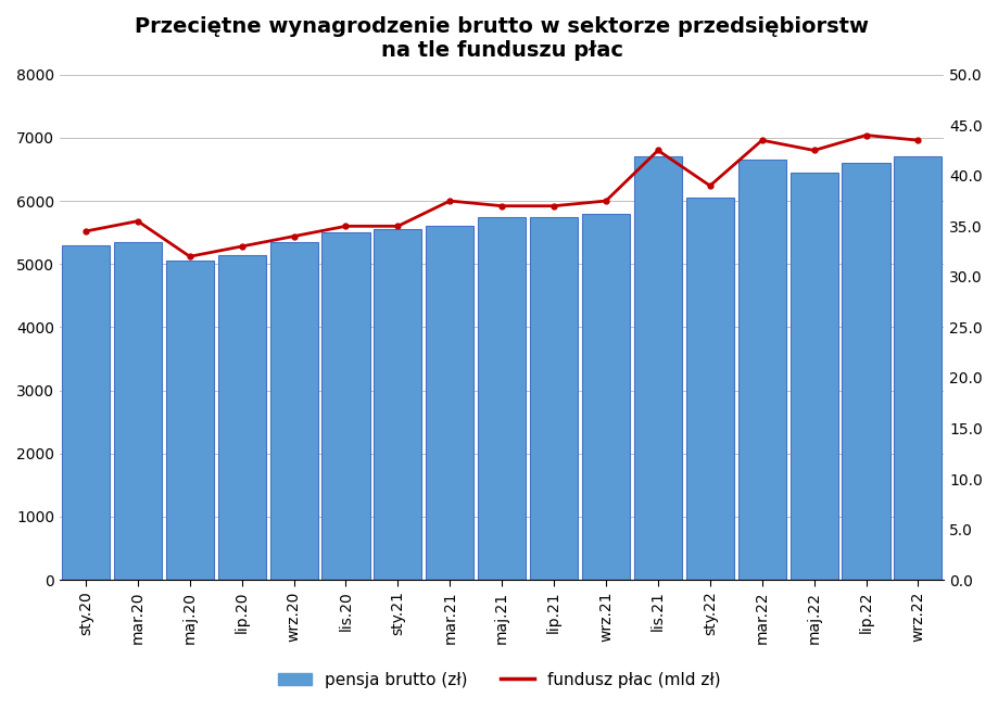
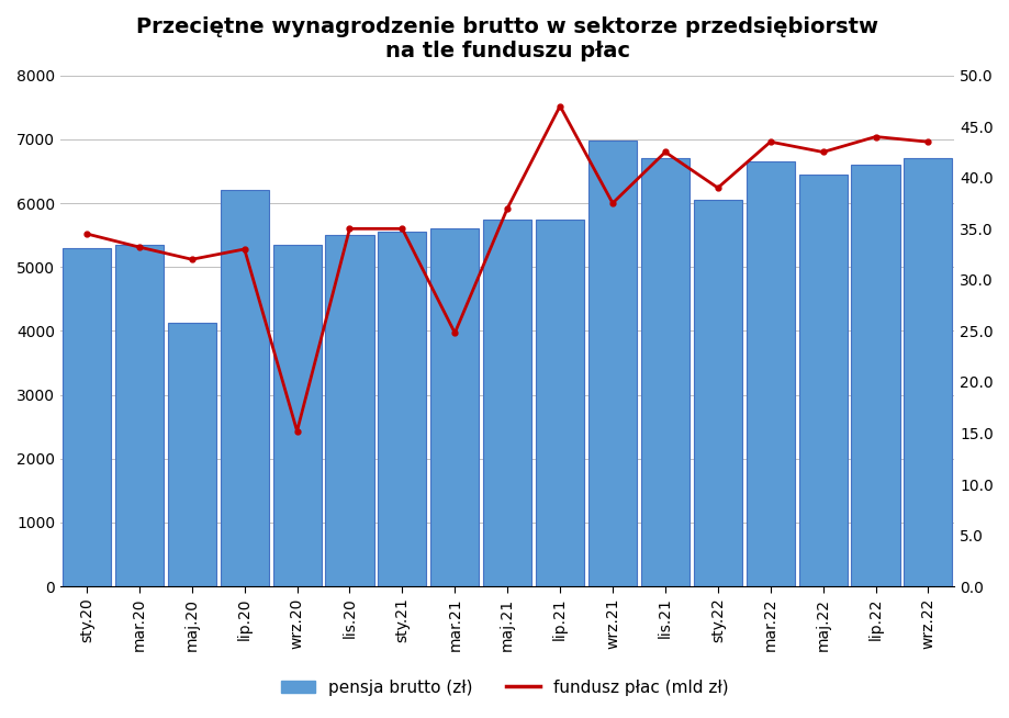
fundusz płac (mld zł)/mar.20: 35.5 -> 33.2
pensja brutto (zł)/maj.20: 5050 -> 4120
pensja brutto (zł)/lip.20: 5150 -> 6200
fundusz płac (mld zł)/wrz.20: 34.0 -> 15.2
fundusz płac (mld zł)/mar.21: 37.5 -> 24.8
fundusz płac (mld zł)/lip.21: 37.0 -> 47.0
pensja brutto (zł)/wrz.21: 5800 -> 6980
